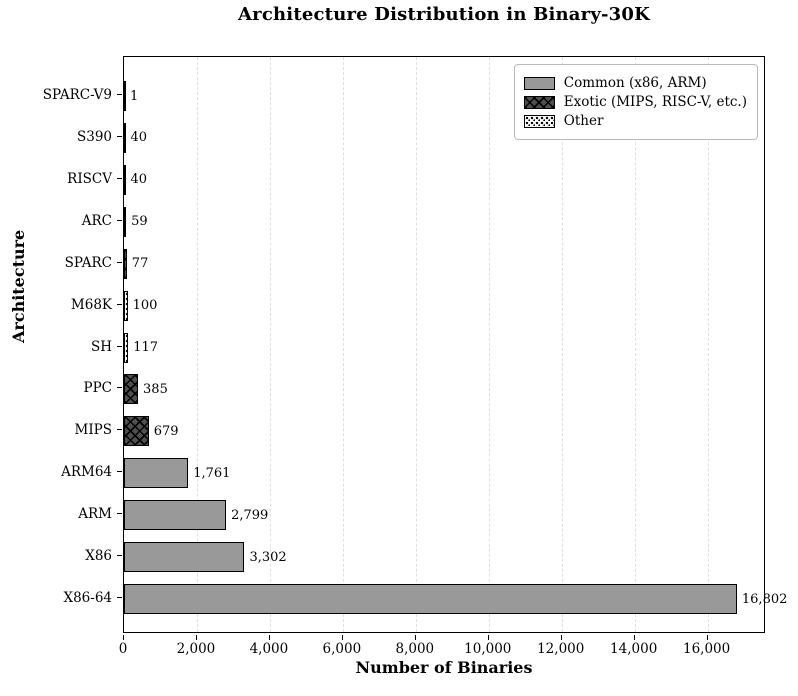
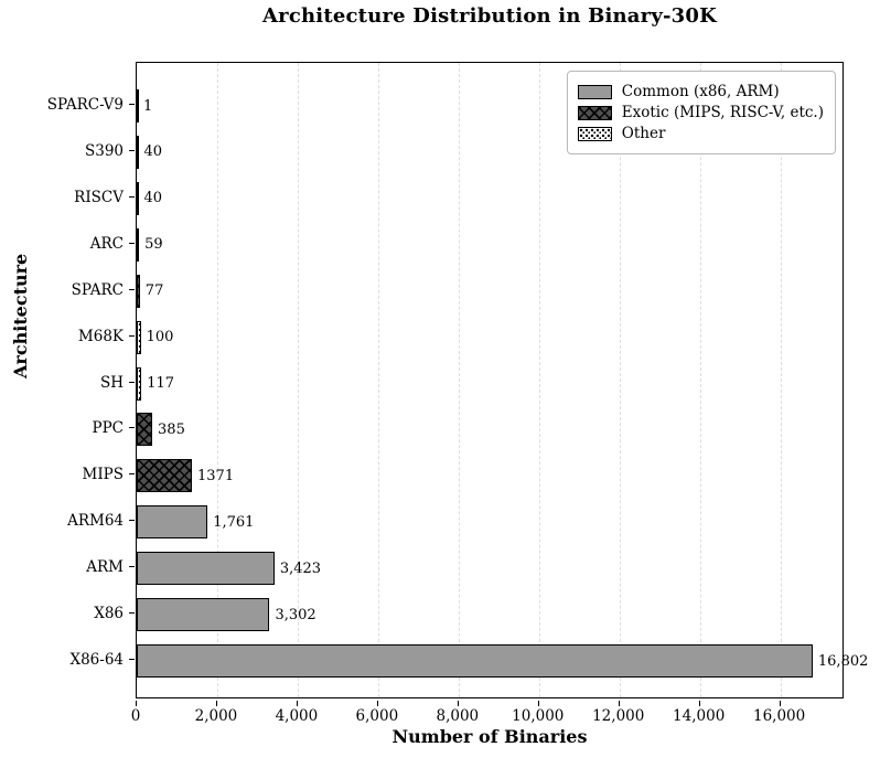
MIPS: 679 -> 1371
ARM: 2,799 -> 3,423
